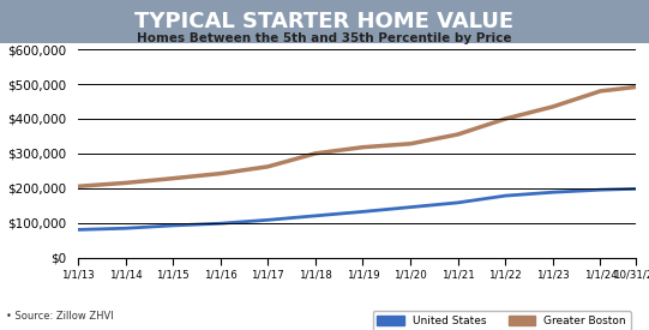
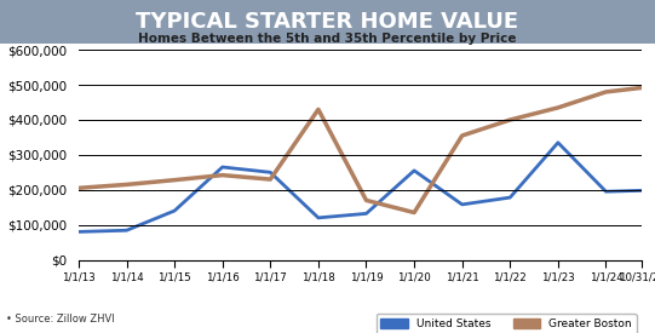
United States/1/1/15: $92,000 -> $140,000
United States/1/1/16: $98,000 -> $265,000
United States/1/1/17: $108,000 -> $250,000
Greater Boston/1/1/17: $262,000 -> $230,000
Greater Boston/1/1/18: $300,000 -> $430,000
Greater Boston/1/1/19: $318,000 -> $170,000
United States/1/1/20: $145,000 -> $255,000
Greater Boston/1/1/20: $328,000 -> $135,000
United States/1/1/23: $188,000 -> $335,000
